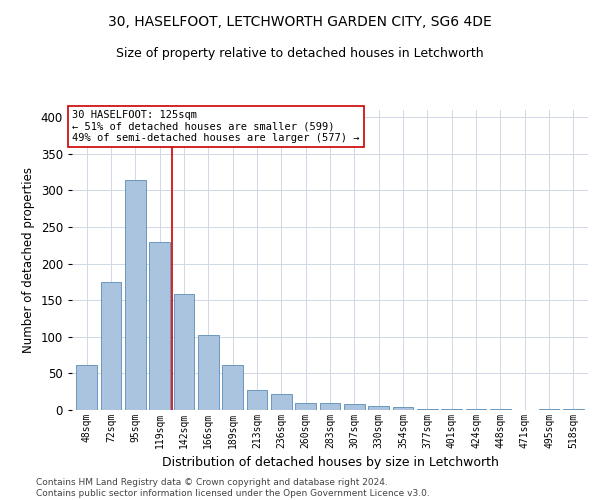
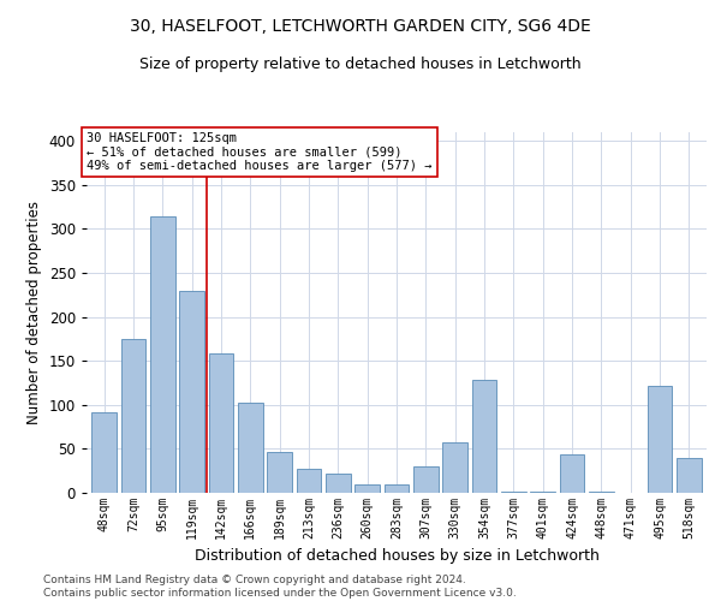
48sqm: 62 -> 92
189sqm: 61 -> 46
307sqm: 8 -> 30
330sqm: 5 -> 58
354sqm: 4 -> 128
424sqm: 1 -> 44
495sqm: 1 -> 122
518sqm: 1 -> 40
